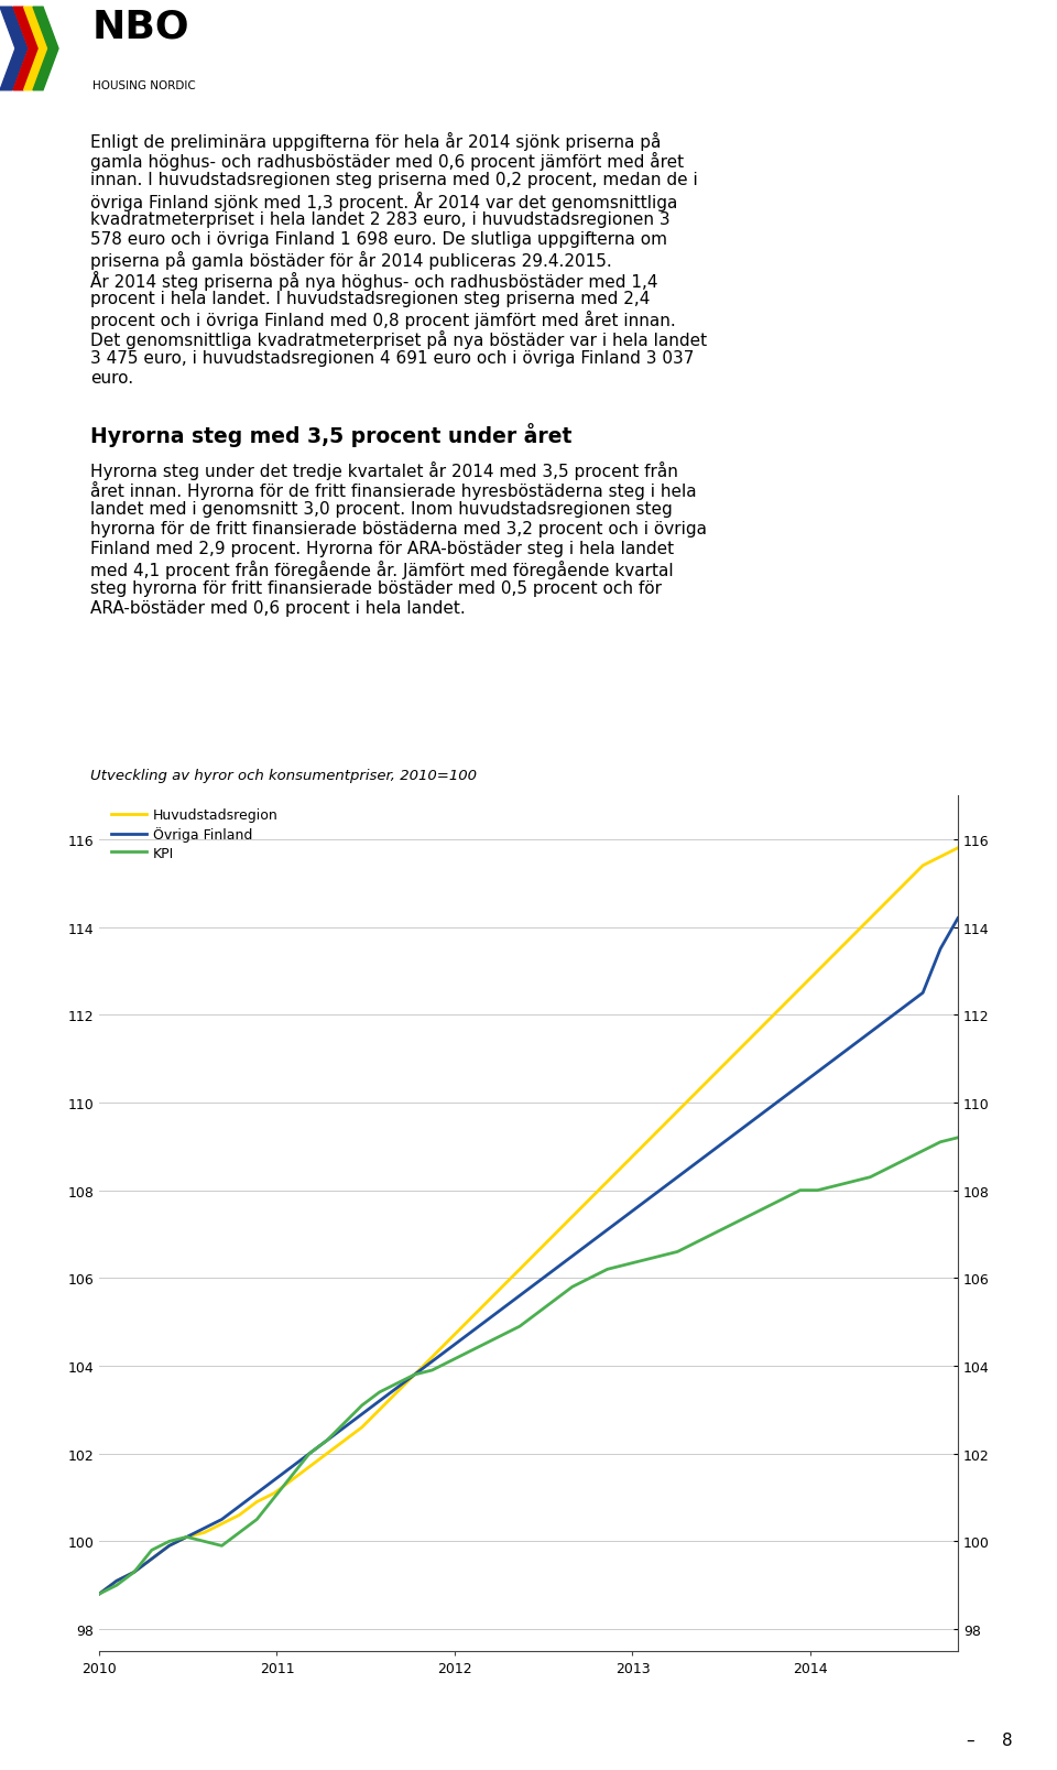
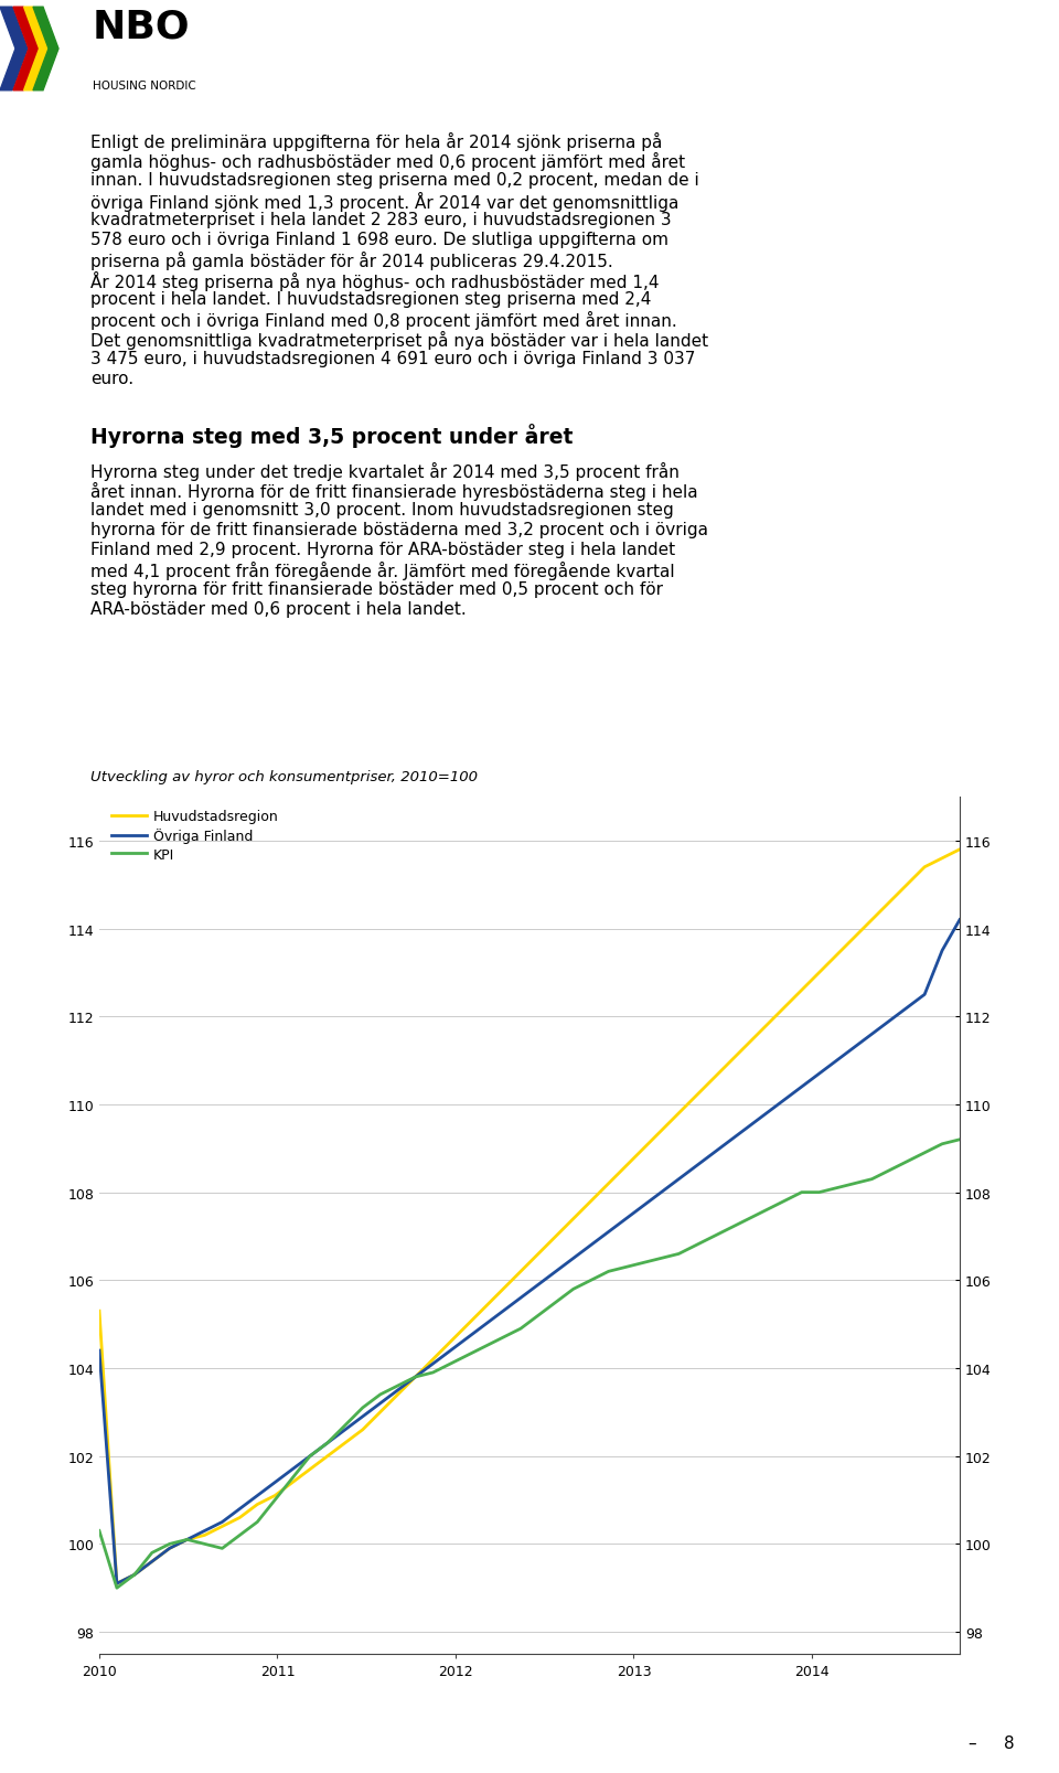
Huvudstadsregion/2010: 98.8 -> 105.3
Övriga Finland/2010: 98.8 -> 104.4
KPI/2010: 98.8 -> 100.3
